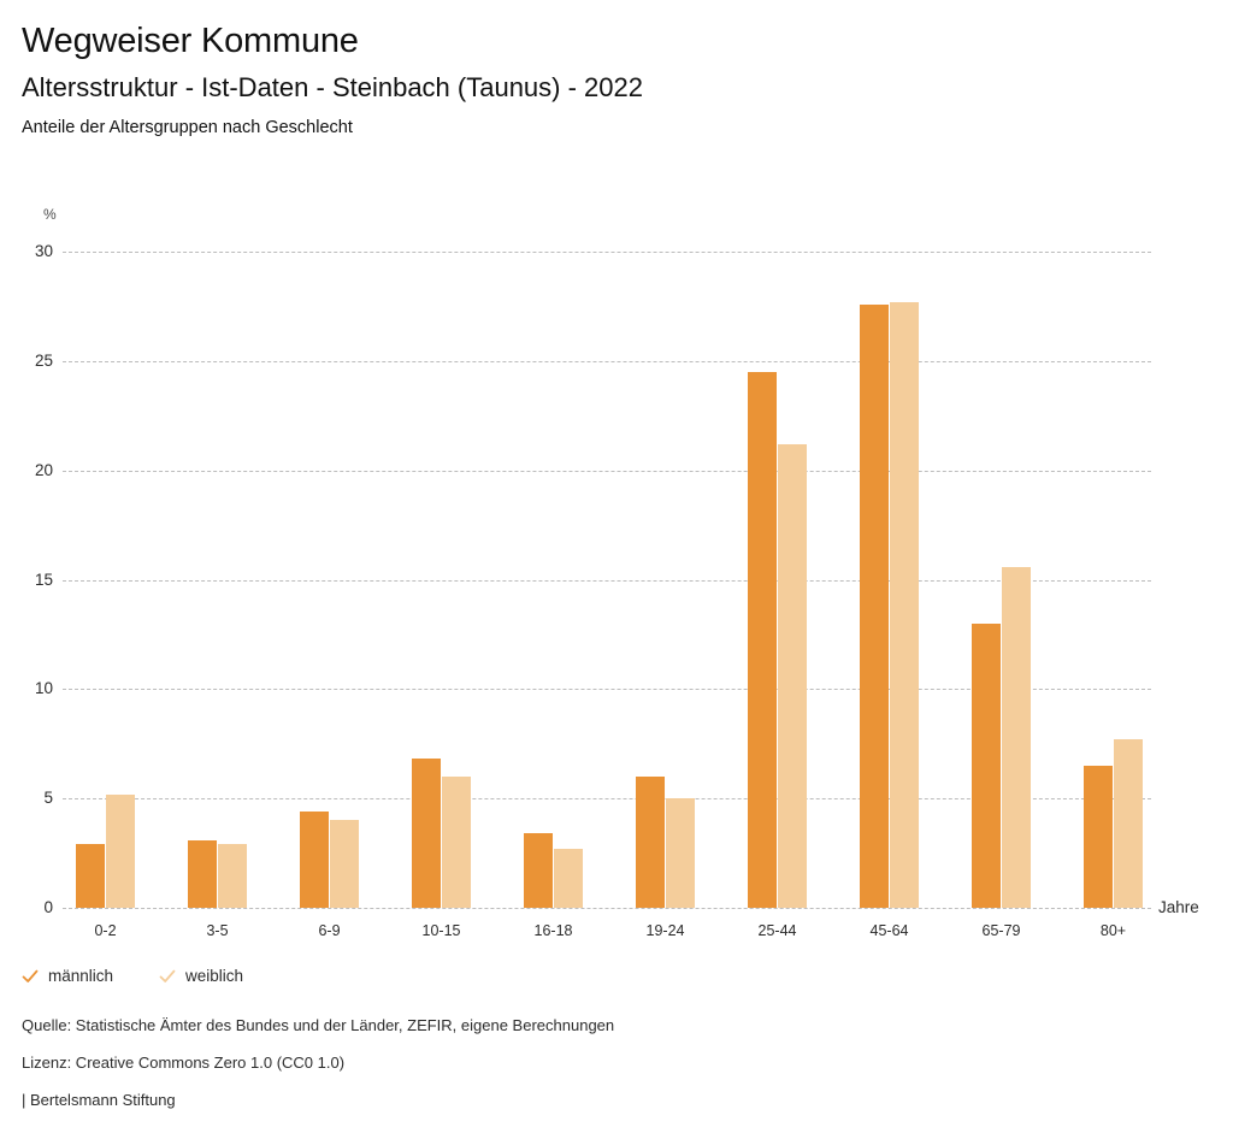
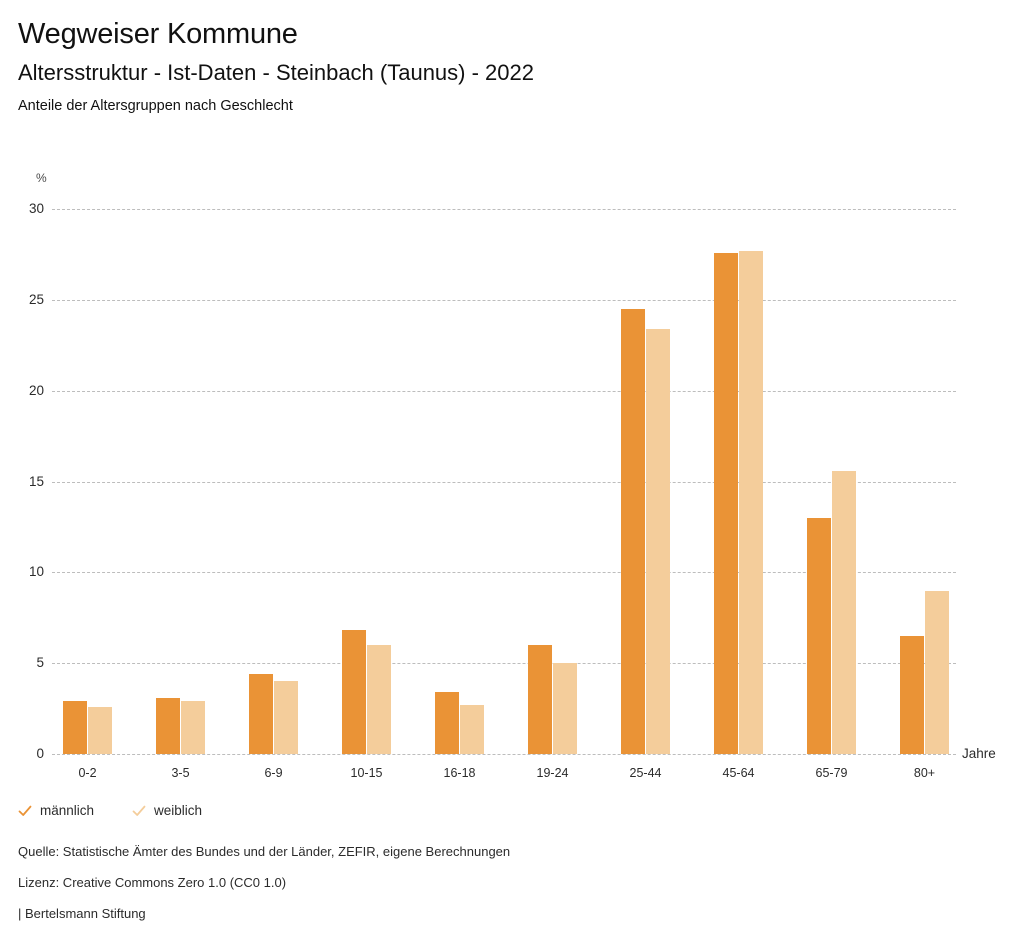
weiblich/0-2: 5.2 -> 2.6
weiblich/25-44: 21.2 -> 23.4
weiblich/80+: 7.7 -> 9.0
